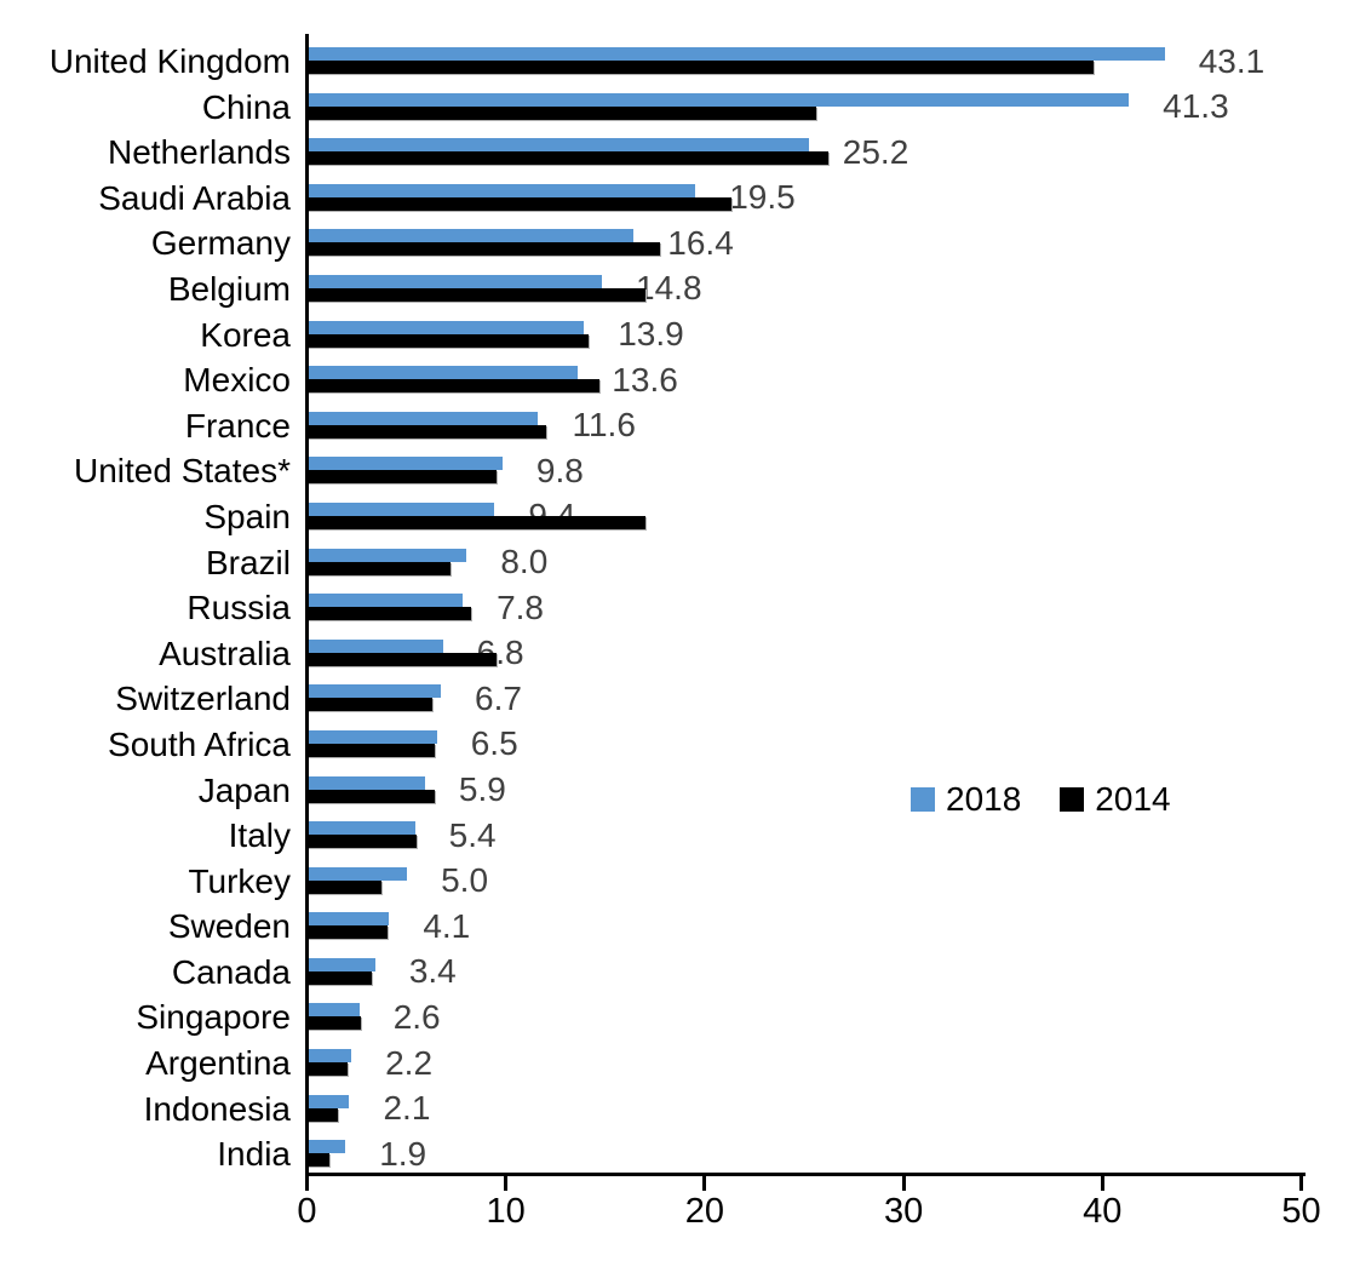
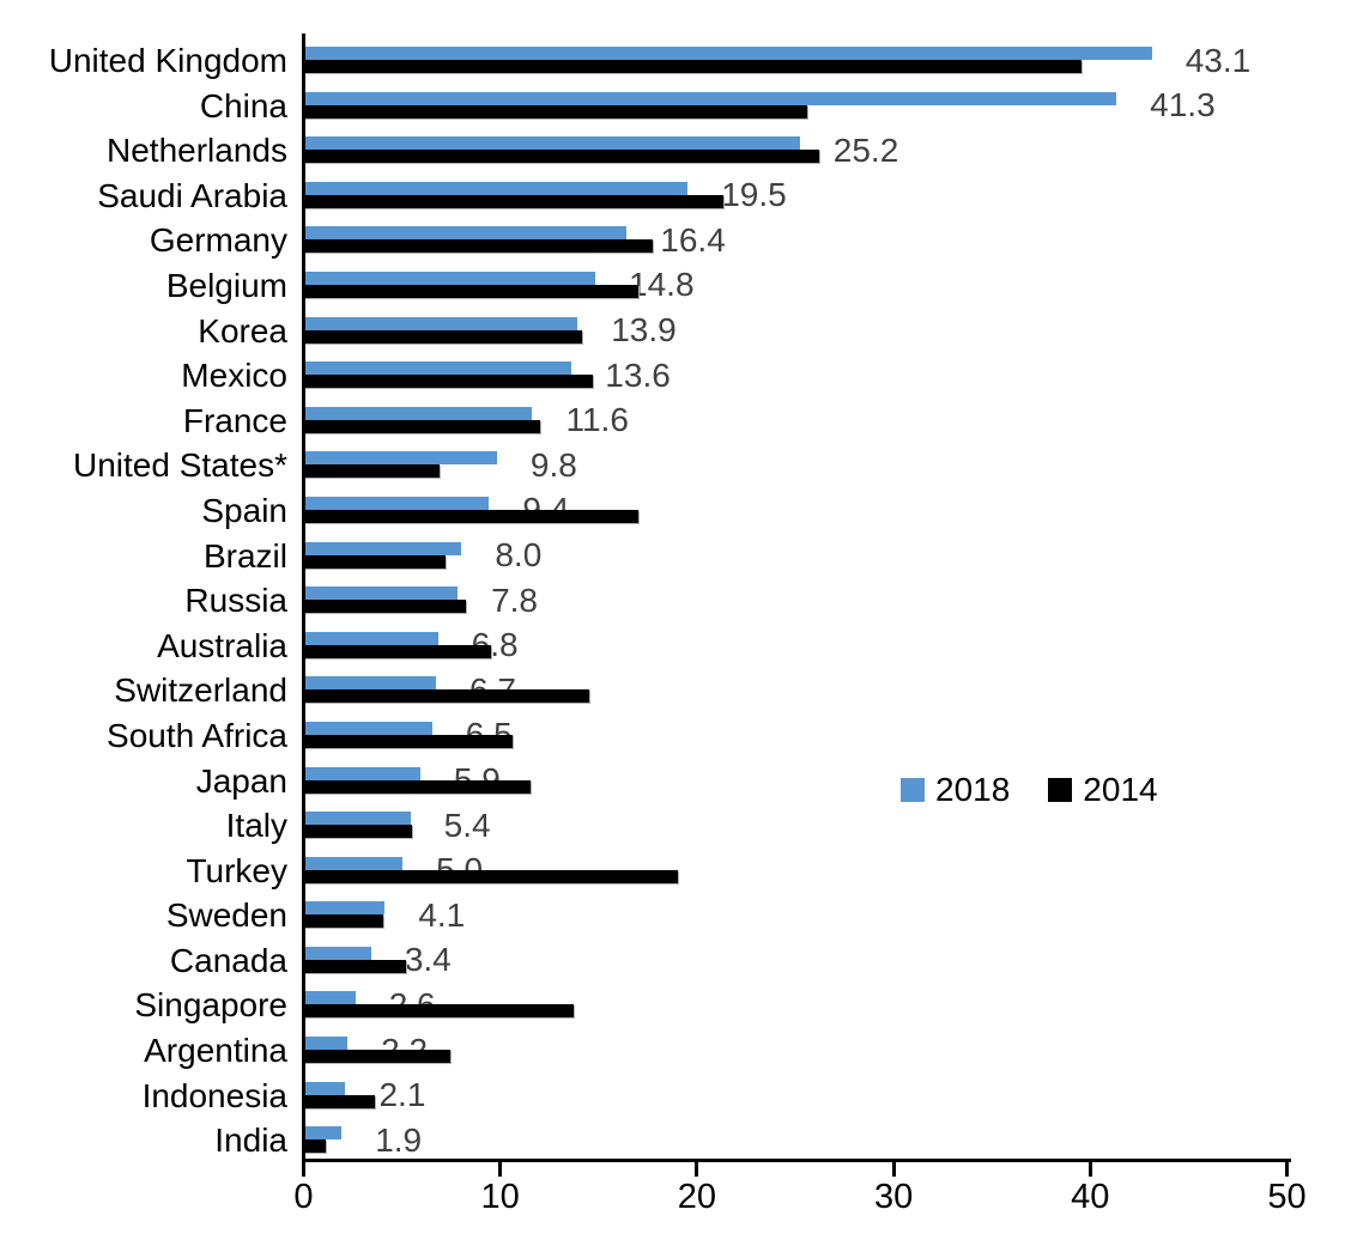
2014/United States*: 9.5 -> 6.9
2014/Switzerland: 6.3 -> 14.5
2014/South Africa: 6.4 -> 10.6
2014/Japan: 6.4 -> 11.5
2014/Turkey: 3.7 -> 19.0
2014/Canada: 3.2 -> 5.2
2014/Singapore: 2.7 -> 13.7
2014/Argentina: 2.0 -> 7.4
2014/Indonesia: 1.5 -> 3.6
